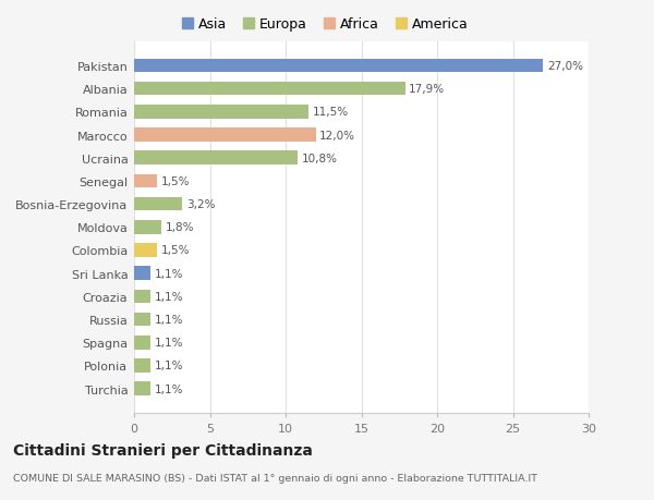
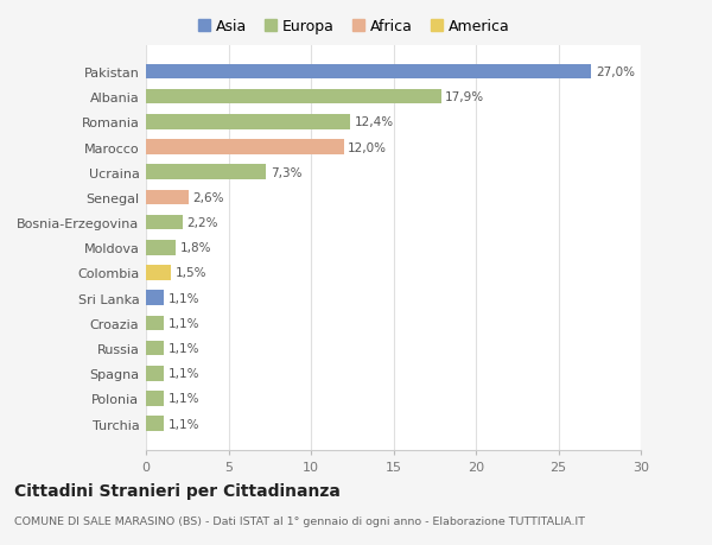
Romania: 11,5% -> 12,4%
Ucraina: 10,8% -> 7,3%
Senegal: 1,5% -> 2,6%
Bosnia-Erzegovina: 3,2% -> 2,2%
